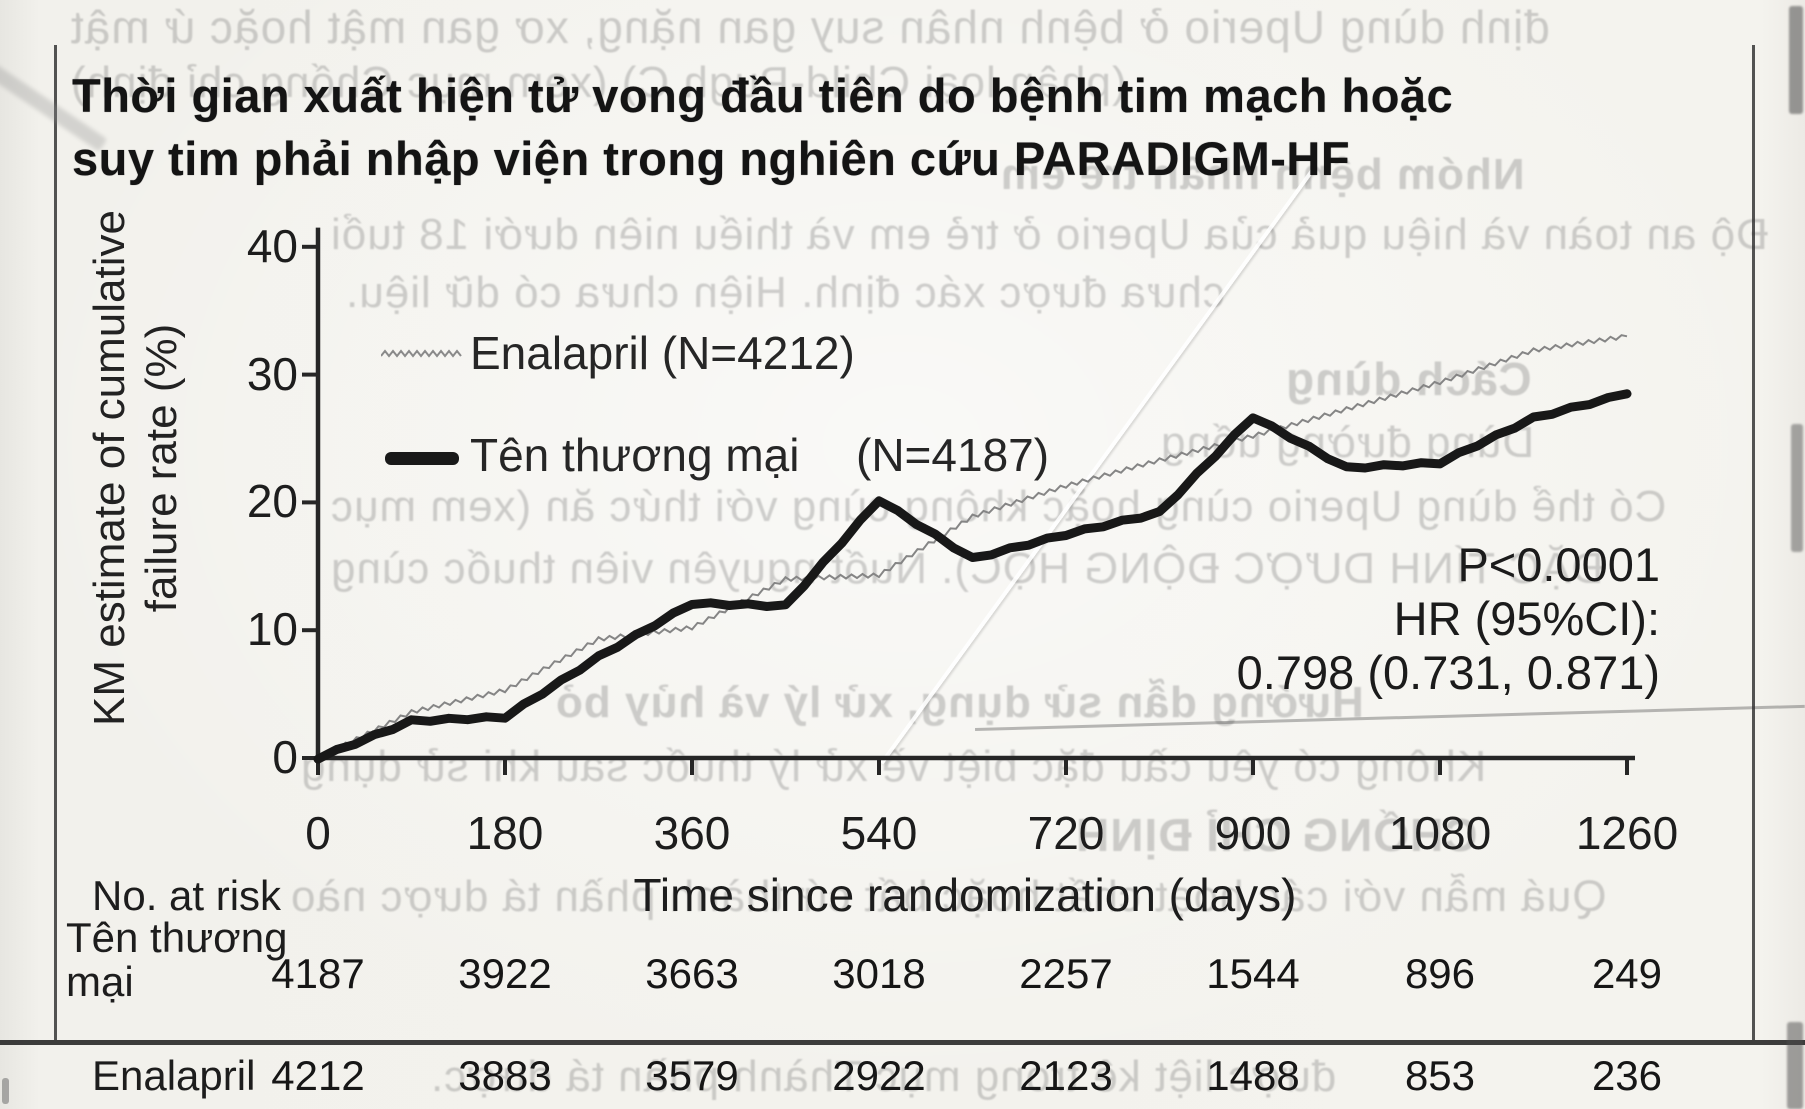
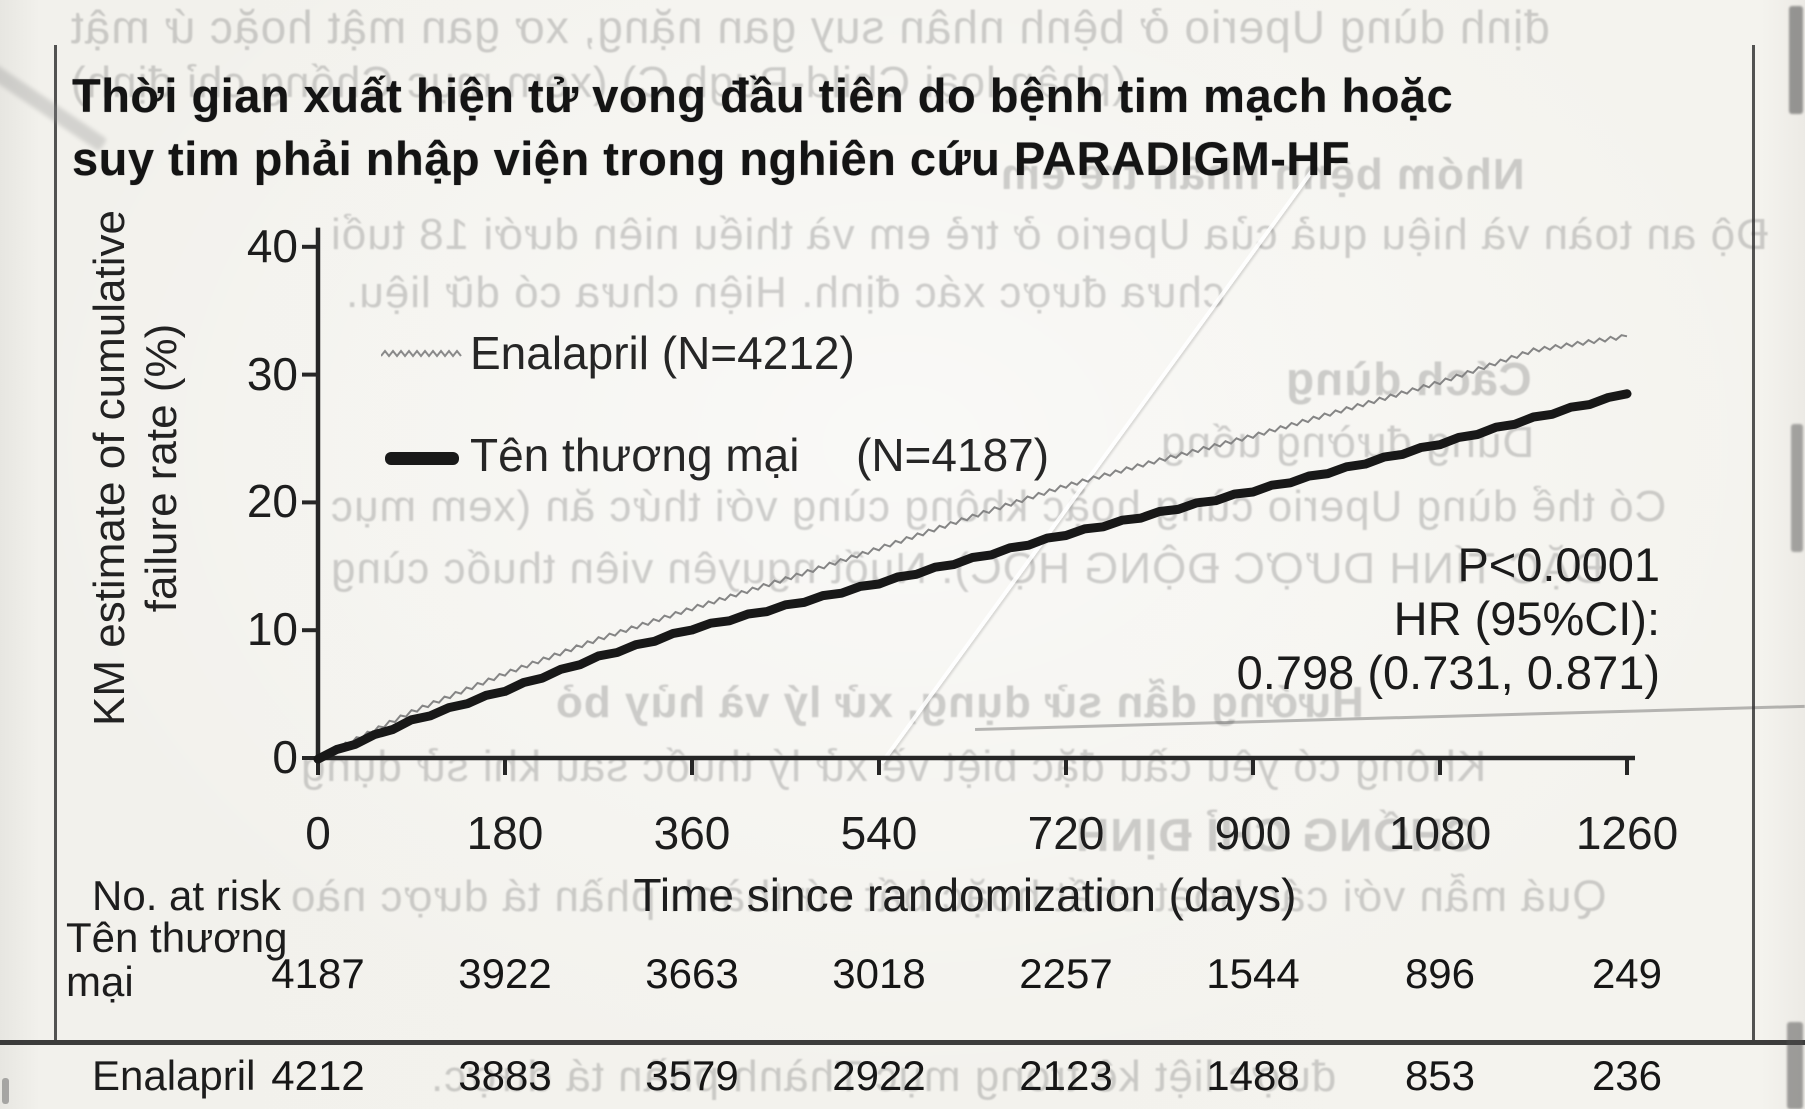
Enalapril (N=4212)/180: 5.3 -> 6.6
Tên thương mại (N=4187)/180: 3.2 -> 5.3
Enalapril (N=4212)/360: 10.2 -> 11.7
Tên thương mại (N=4187)/360: 12.1 -> 10.1
Enalapril (N=4212)/540: 14.3 -> 16.4
Tên thương mại (N=4187)/540: 20.2 -> 13.7
Tên thương mại (N=4187)/900: 26.7 -> 20.9
Tên thương mại (N=4187)/1080: 23.1 -> 24.6
